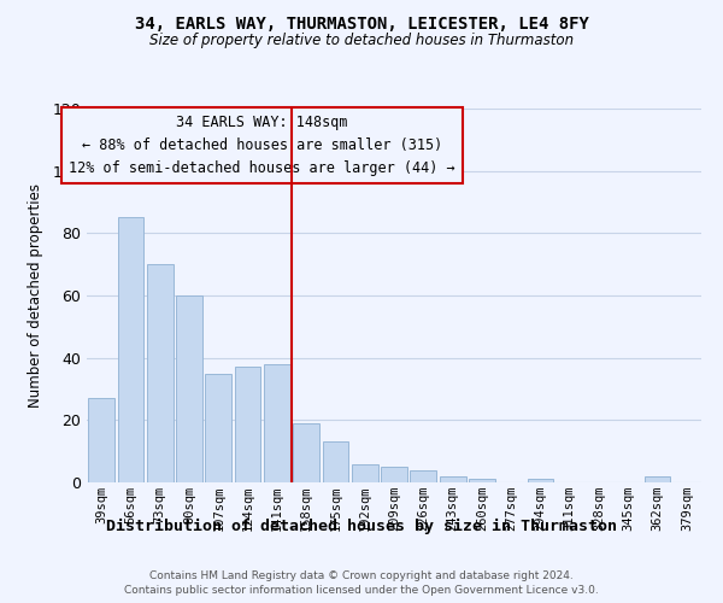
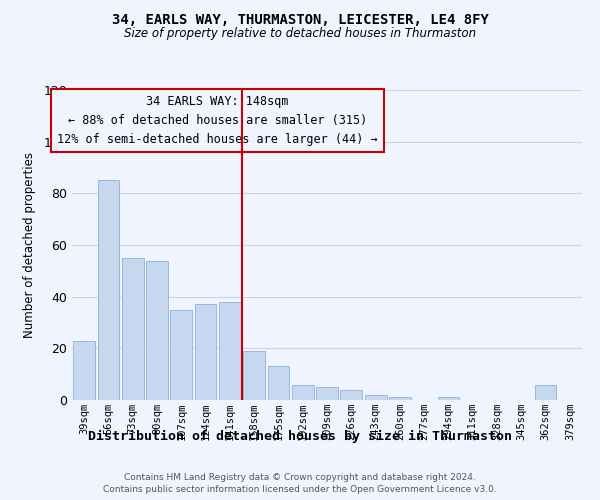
39sqm: 27 -> 23
73sqm: 70 -> 55
90sqm: 60 -> 54
362sqm: 2 -> 6
